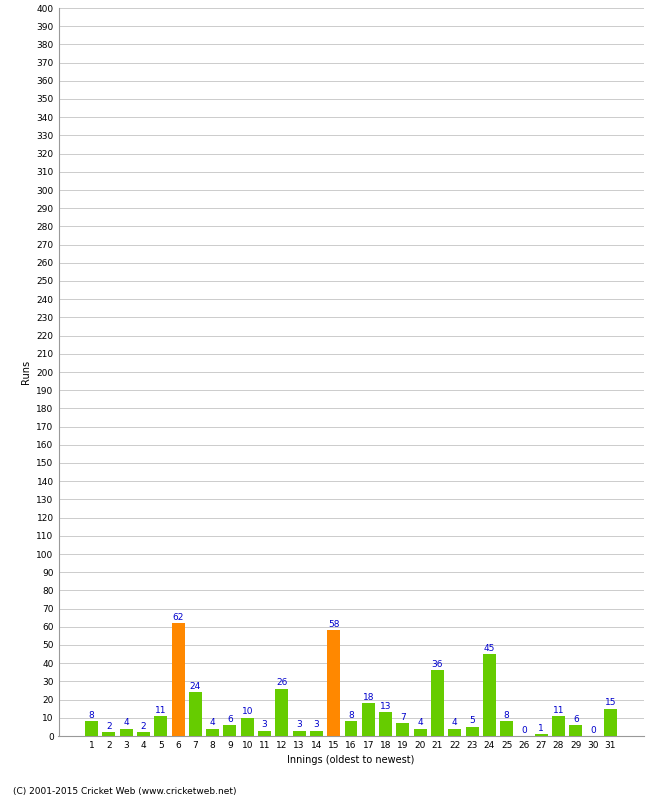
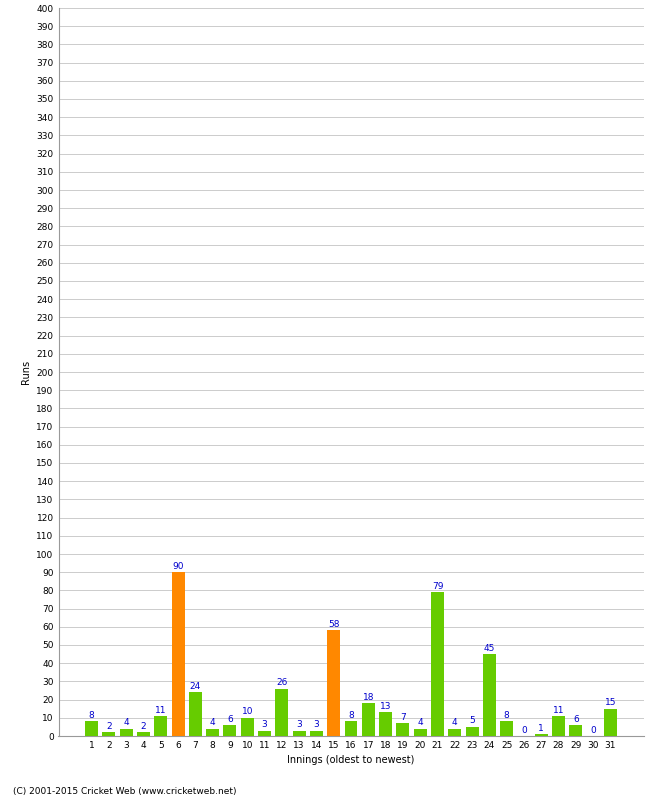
6: 62 -> 90
21: 36 -> 79
